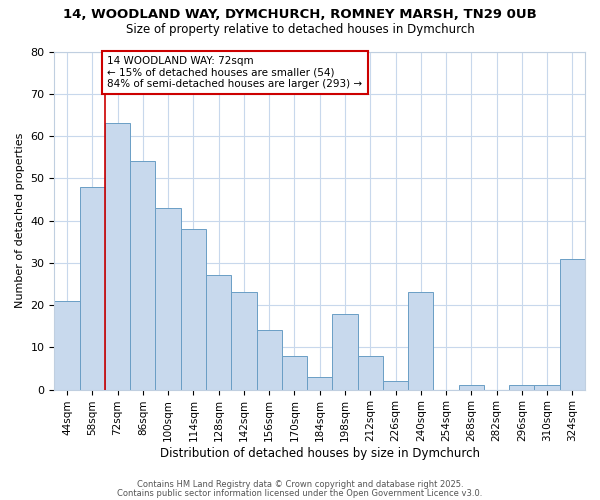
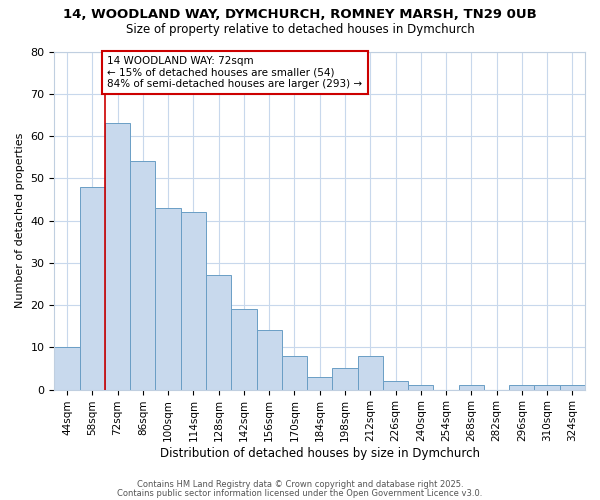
44sqm: 21 -> 10
114sqm: 38 -> 42
142sqm: 23 -> 19
198sqm: 18 -> 5
240sqm: 23 -> 1
324sqm: 31 -> 1
